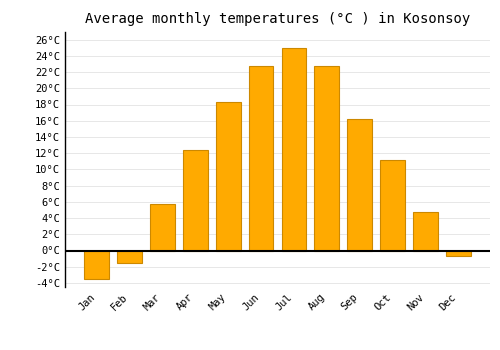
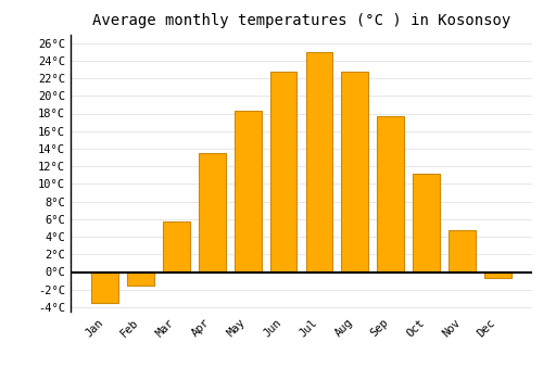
Apr: 12.4°C -> 13.5°C
Sep: 16.2°C -> 17.7°C
